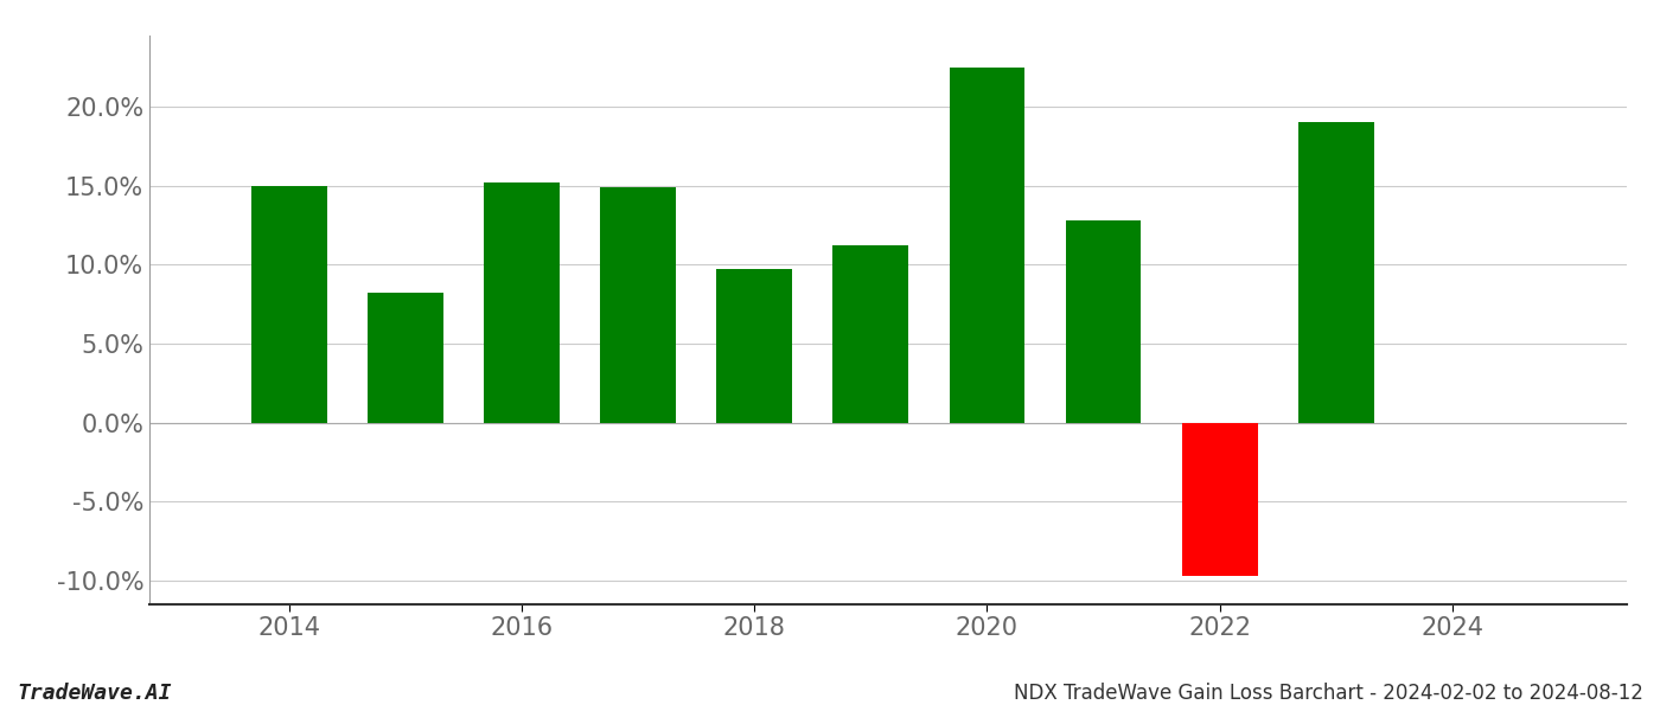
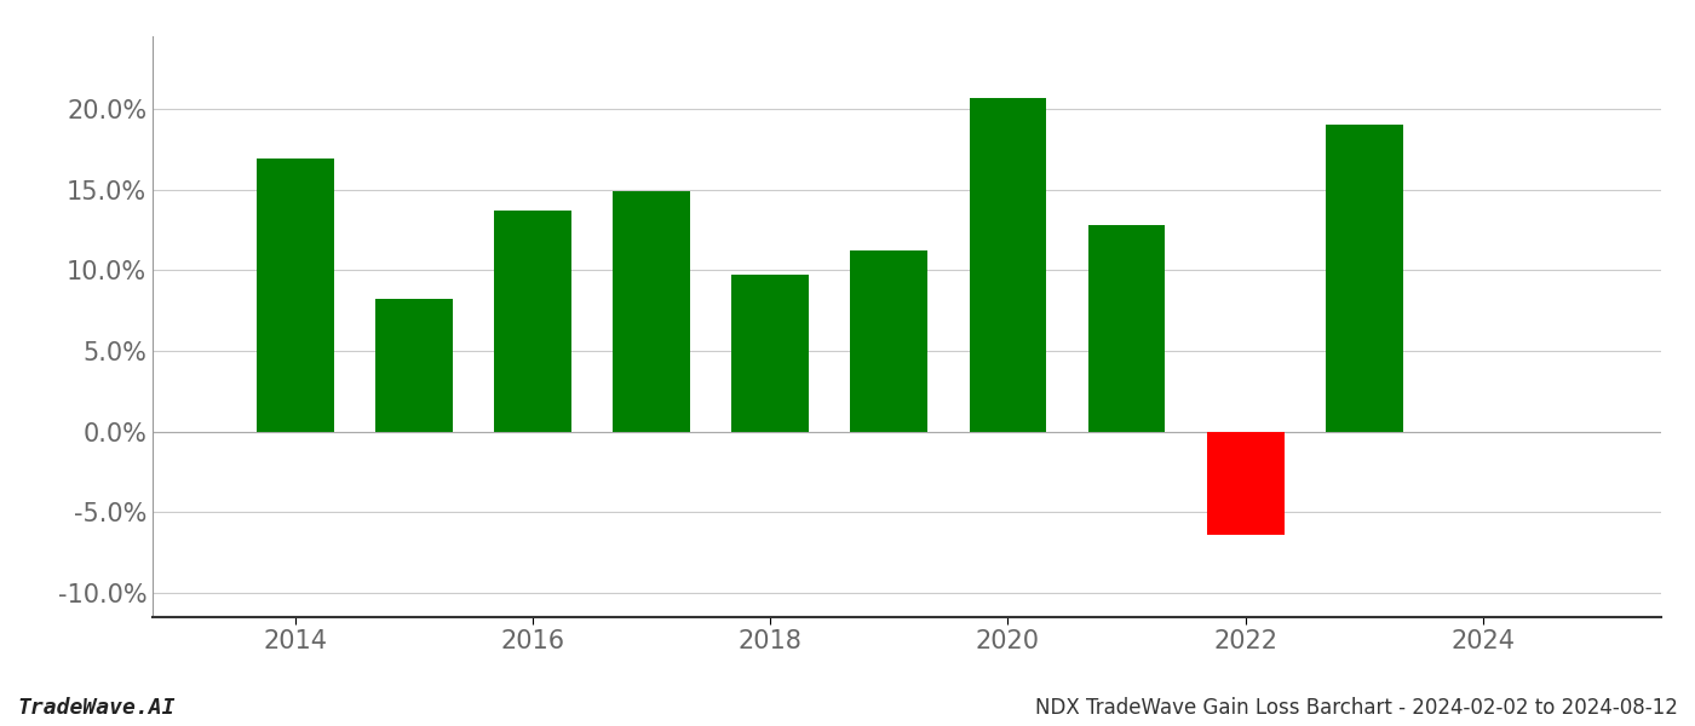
2014: 15.0% -> 16.9%
2016: 15.2% -> 13.7%
2020: 22.5% -> 20.7%
2022: -9.7% -> -6.4%
